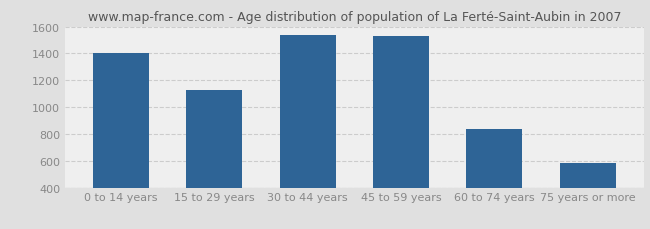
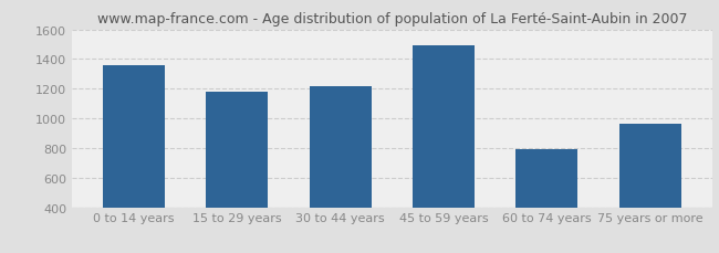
0 to 14 years: 1410 -> 1360
15 to 29 years: 1120 -> 1180
30 to 44 years: 1540 -> 1220
45 to 59 years: 1530 -> 1490
60 to 74 years: 840 -> 790
75 years or more: 580 -> 960
